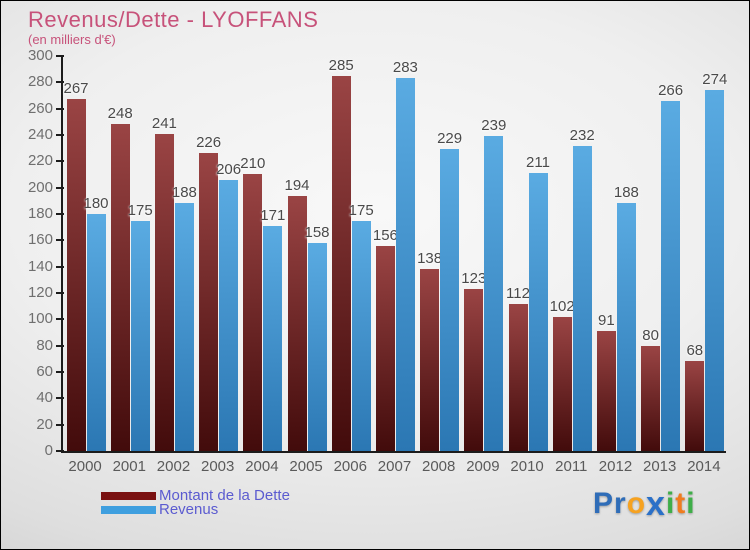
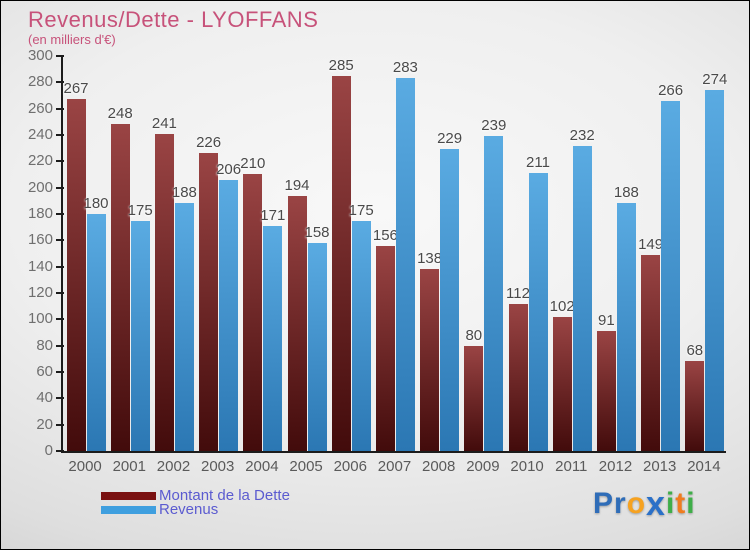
Montant de la Dette/2009: 123 -> 80
Montant de la Dette/2013: 80 -> 149
